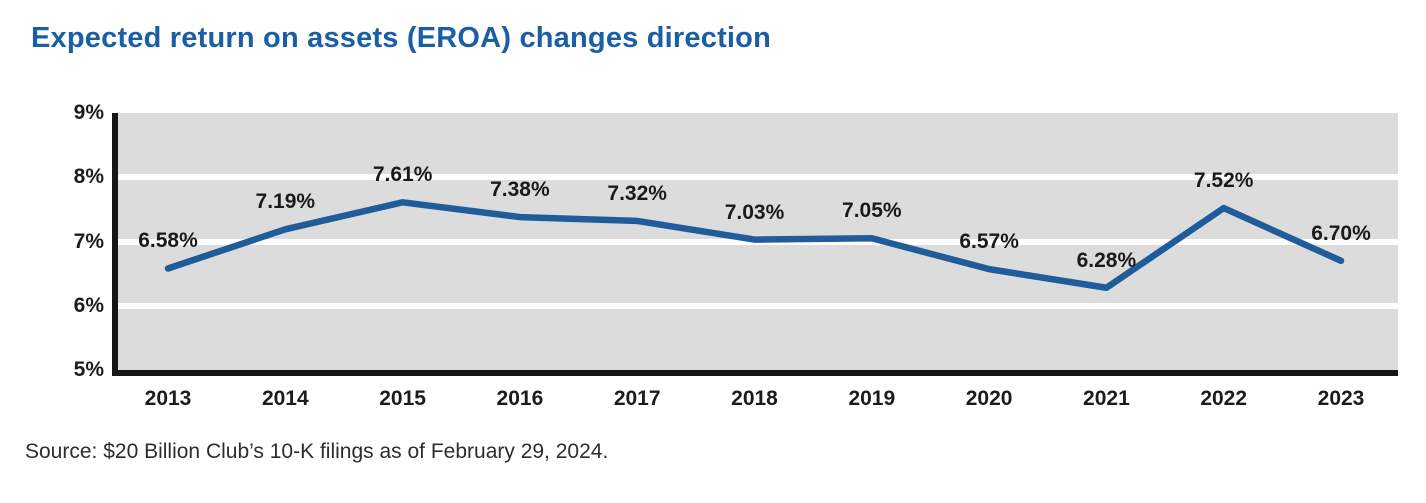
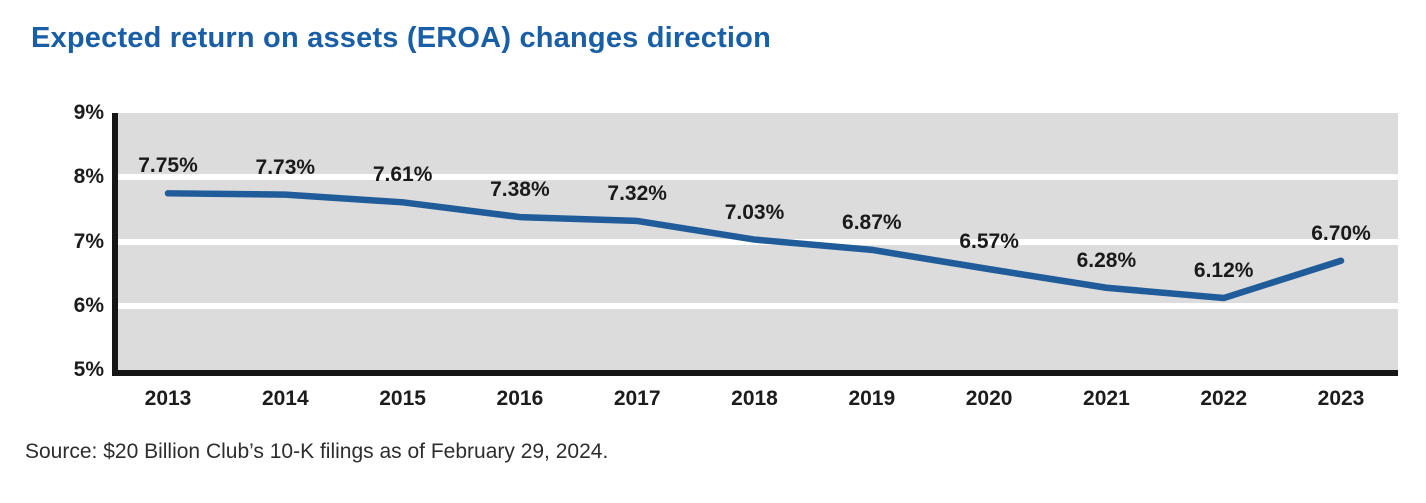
2013: 6.58% -> 7.75%
2014: 7.19% -> 7.73%
2019: 7.05% -> 6.87%
2022: 7.52% -> 6.12%
